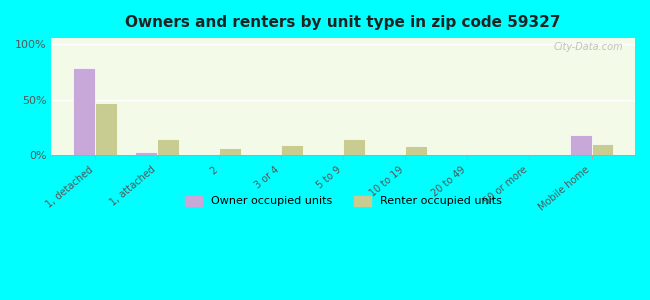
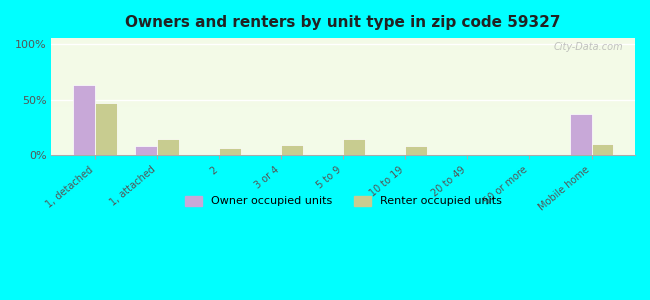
Owner occupied units/1, detached: 78% -> 63%
Owner occupied units/1, attached: 3% -> 8%
Owner occupied units/Mobile home: 18% -> 37%
